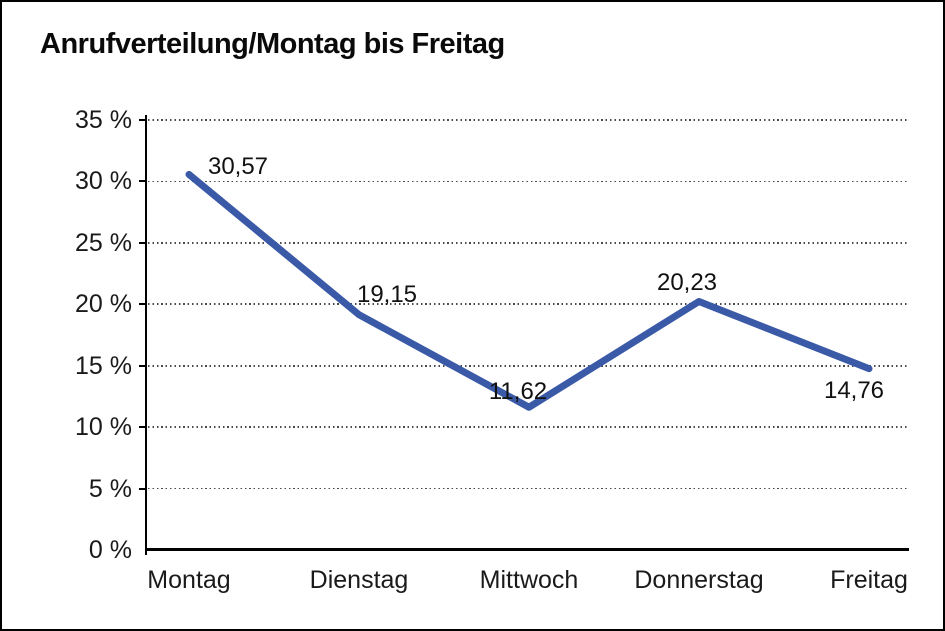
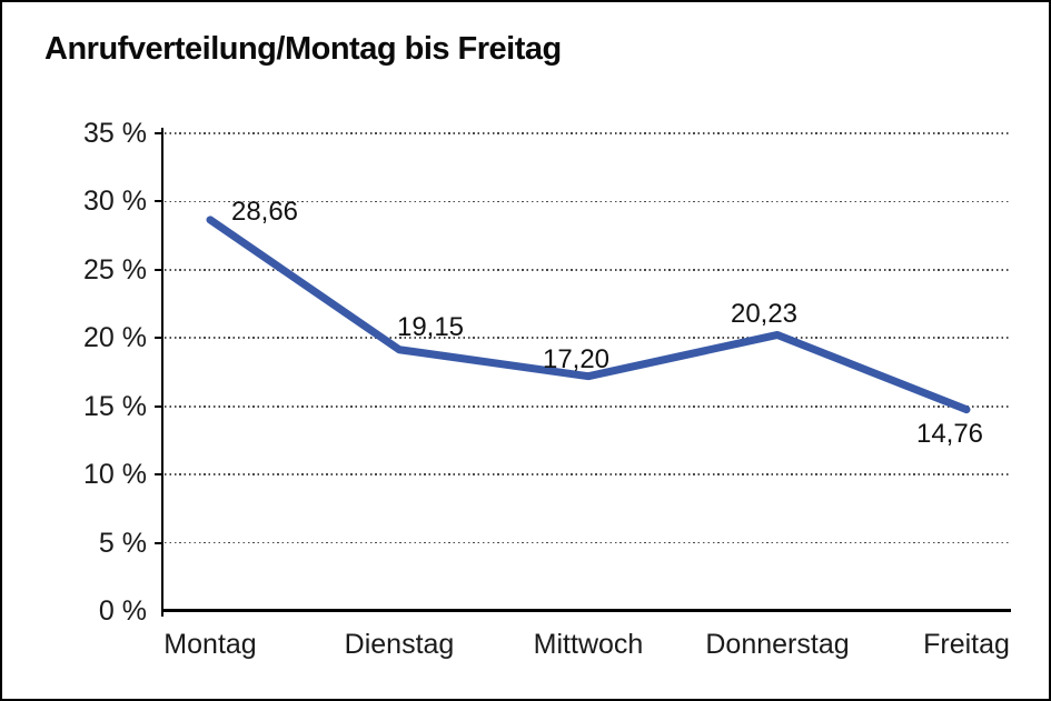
Montag: 30,57 -> 28,66
Mittwoch: 11,62 -> 17,20
